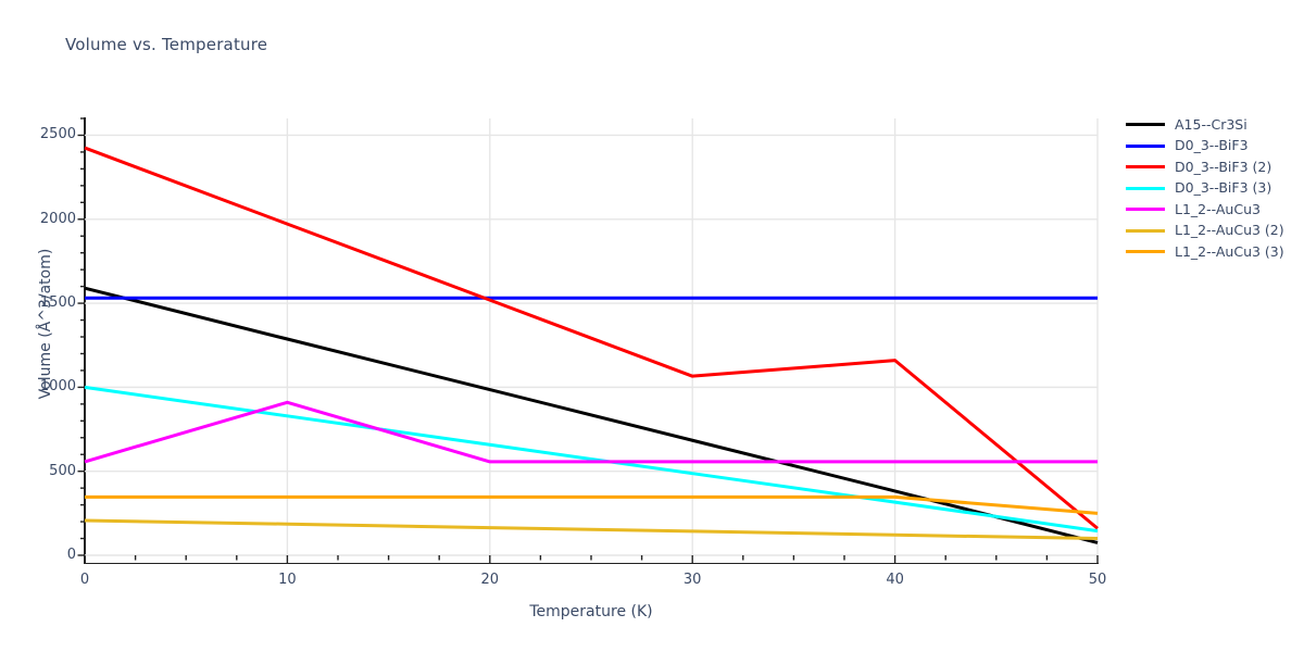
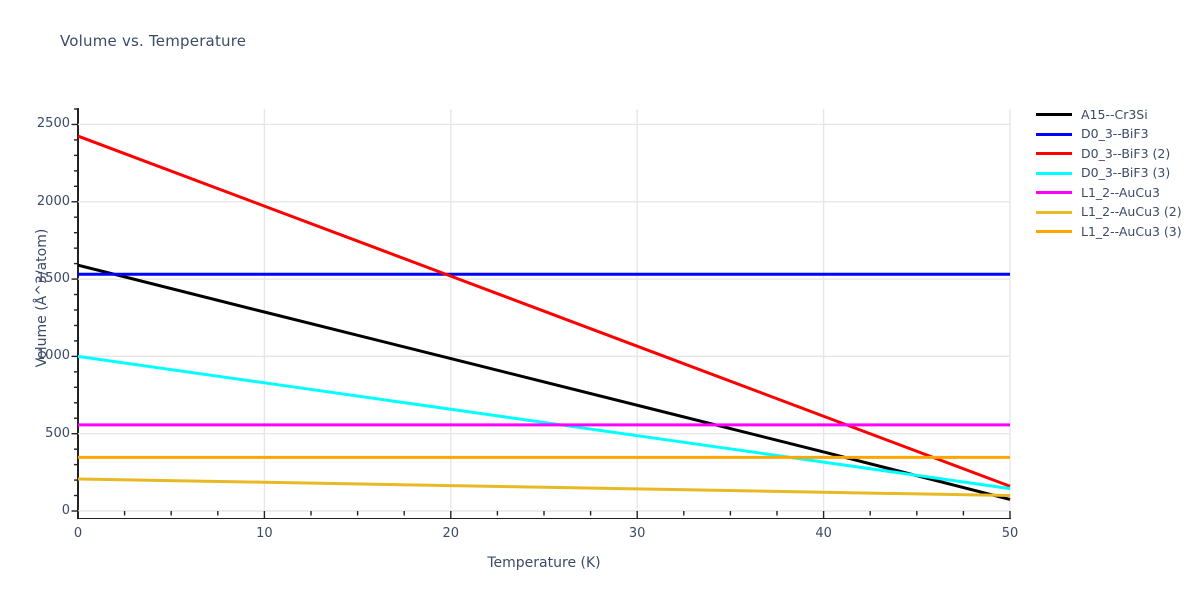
L1_2--AuCu3/10: 910 -> 560
D0_3--BiF3 (2)/40: 1160 -> 610
L1_2--AuCu3 (3)/50: 250 -> 350
